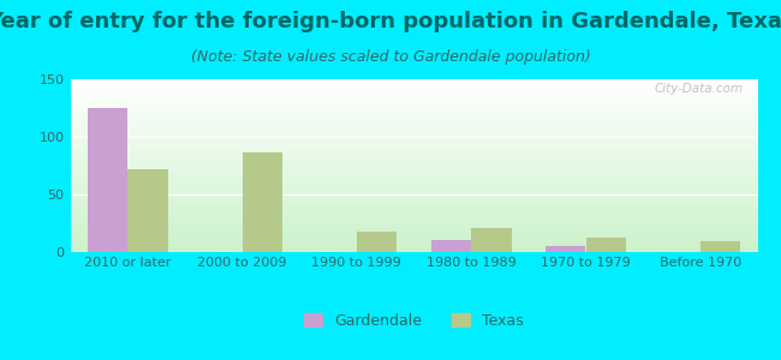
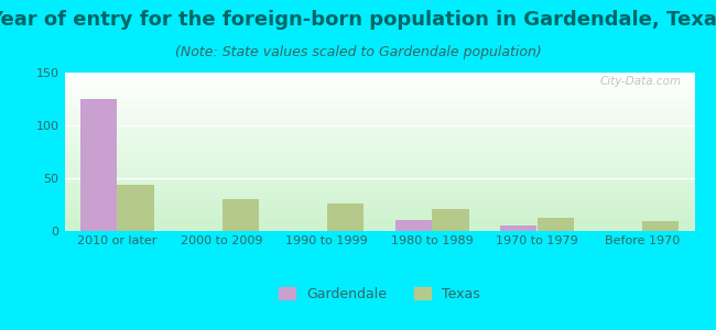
Texas/2010 or later: 72 -> 44
Texas/2000 to 2009: 86 -> 30
Texas/1990 to 1999: 18 -> 26
